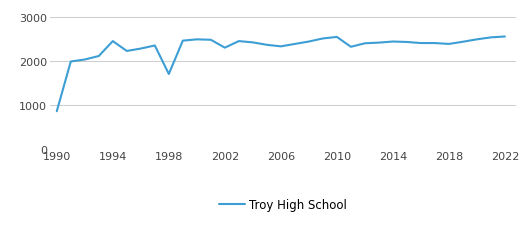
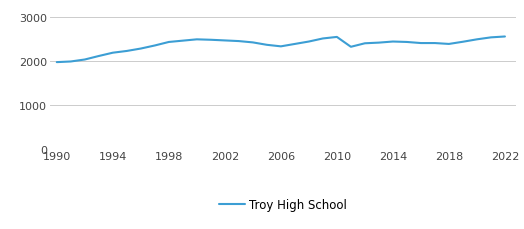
1990: 850 -> 1970
1994: 2450 -> 2180
1998: 1700 -> 2430
2002: 2300 -> 2460
